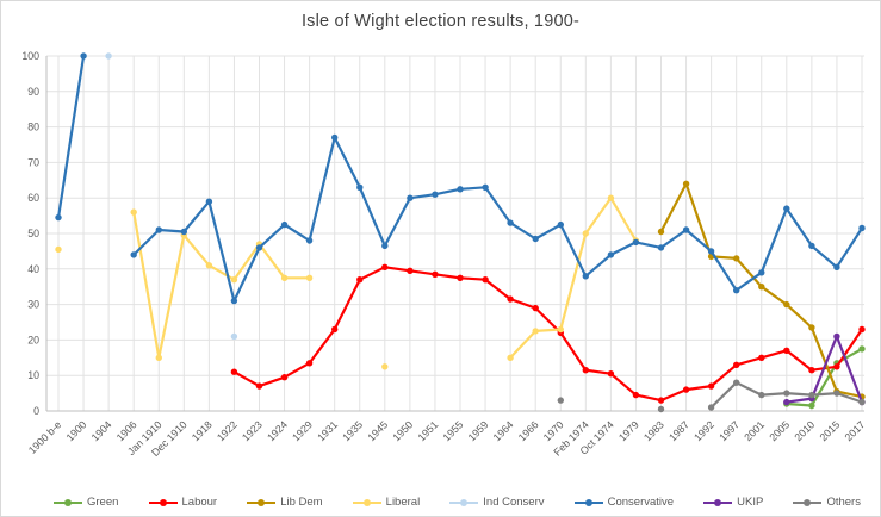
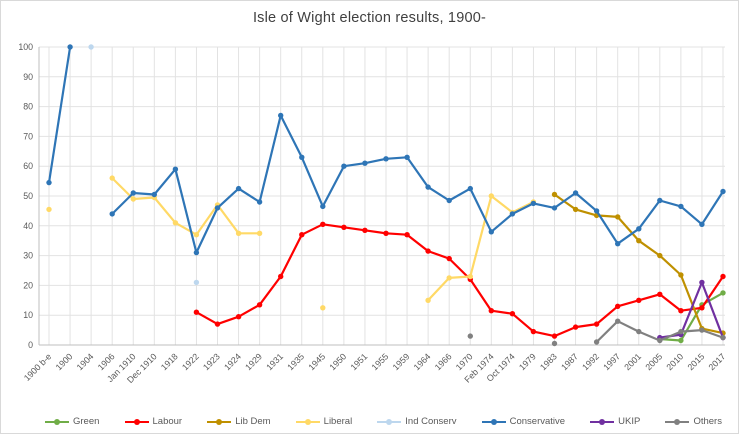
Liberal/Jan 1910: 15 -> 49
Liberal/Oct 1974: 60 -> 44
Lib Dem/1987: 64 -> 46
Conservative/2005: 57 -> 48
Others/2005: 5 -> 2
